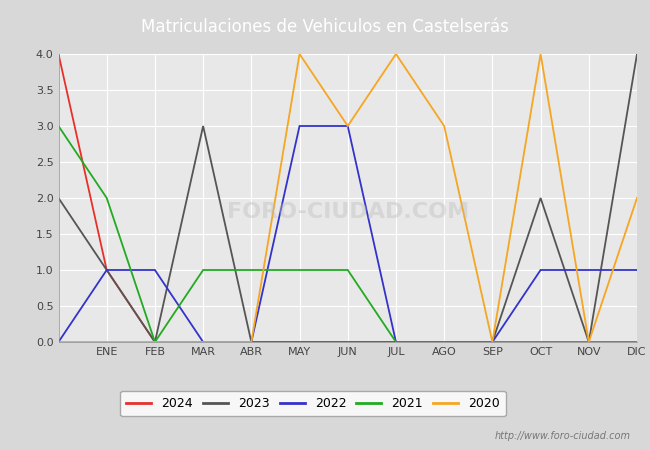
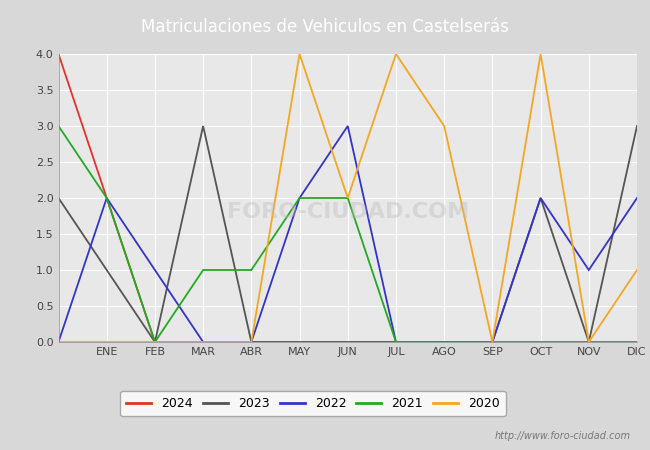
2024/ENE: 1 -> 2
2022/ENE: 1 -> 2
2022/MAY: 3 -> 2
2021/MAY: 1 -> 2
2021/JUN: 1 -> 2
2020/JUN: 3 -> 2
2022/OCT: 1 -> 2
2023/DIC: 4 -> 3
2022/DIC: 1 -> 2
2020/DIC: 2 -> 1
